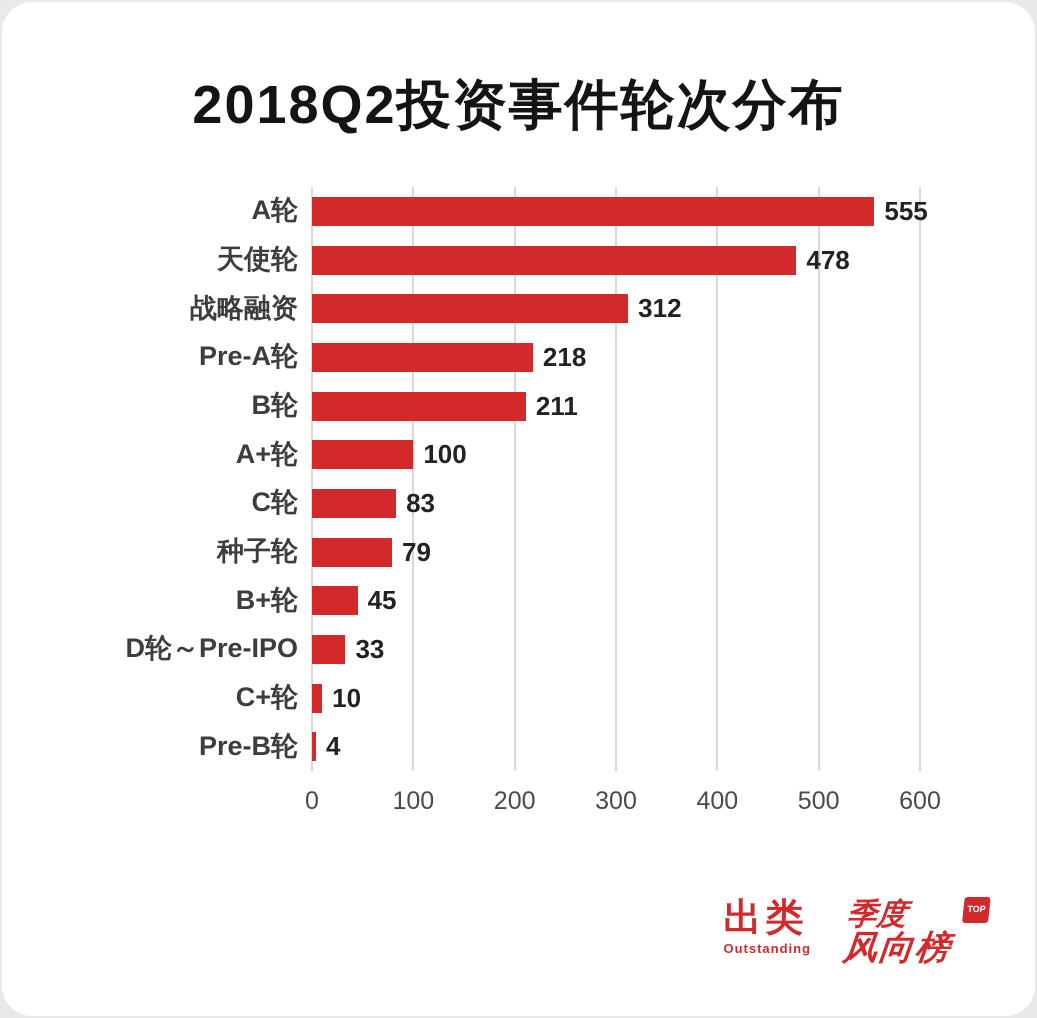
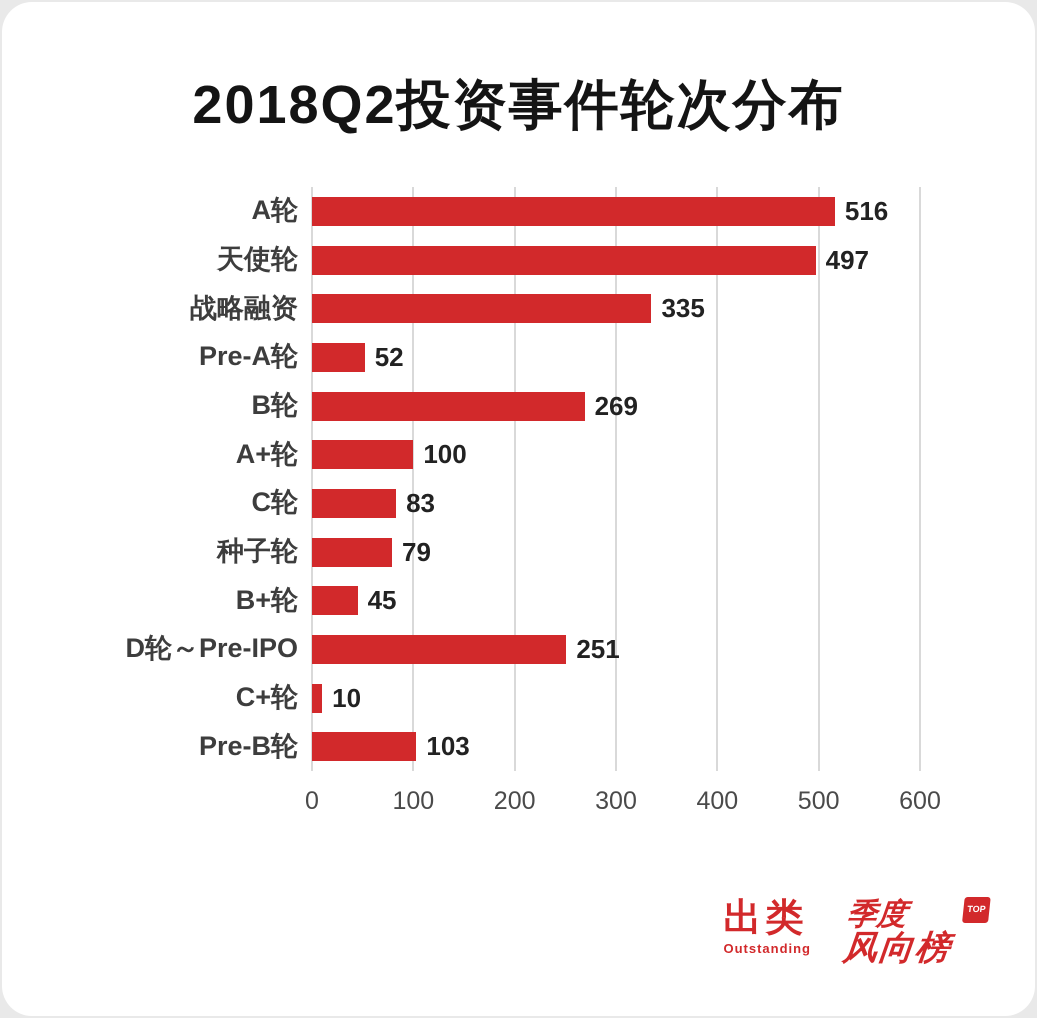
A轮: 555 -> 516
天使轮: 478 -> 497
战略融资: 312 -> 335
Pre-A轮: 218 -> 52
B轮: 211 -> 269
D轮～Pre-IPO: 33 -> 251
Pre-B轮: 4 -> 103
